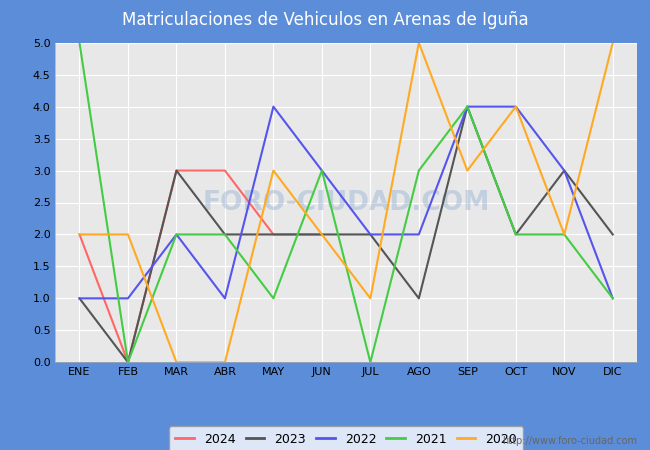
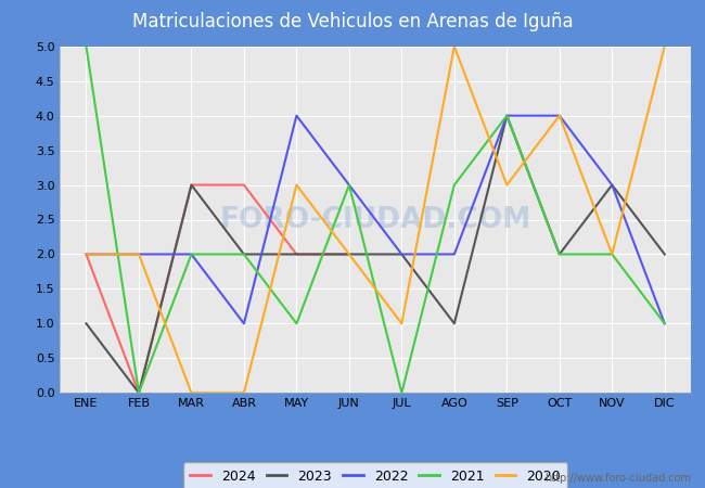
2022/ENE: 1 -> 2
2022/FEB: 1 -> 2
